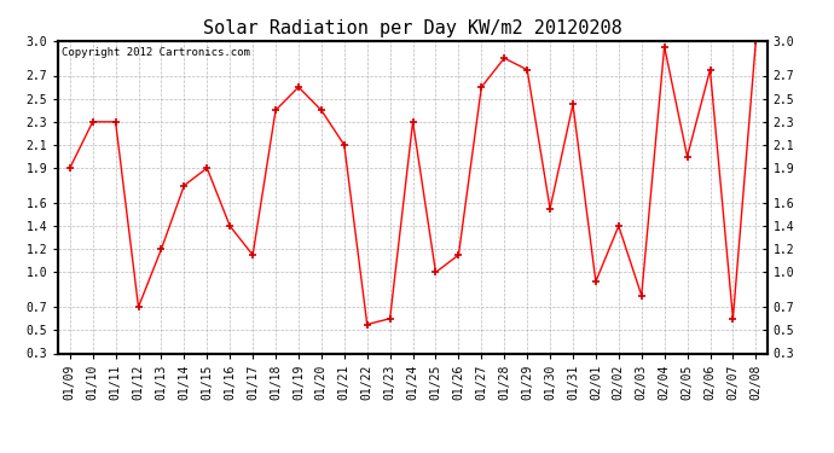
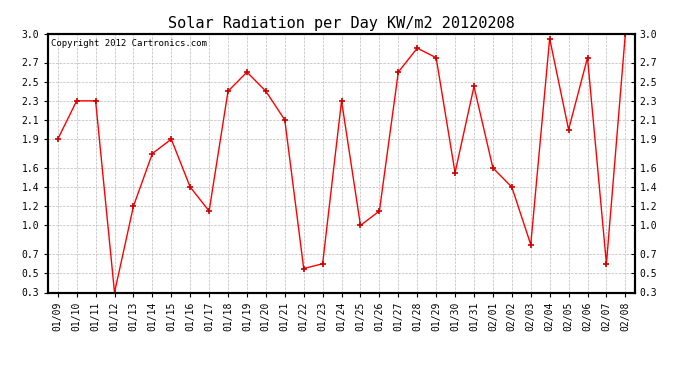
01/12: 0.70 -> 0.30
02/01: 0.92 -> 1.60
